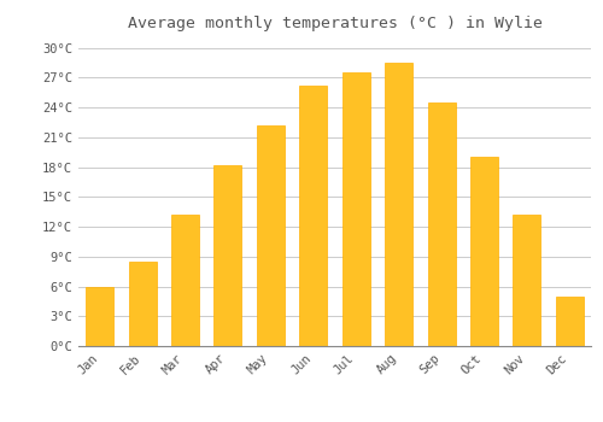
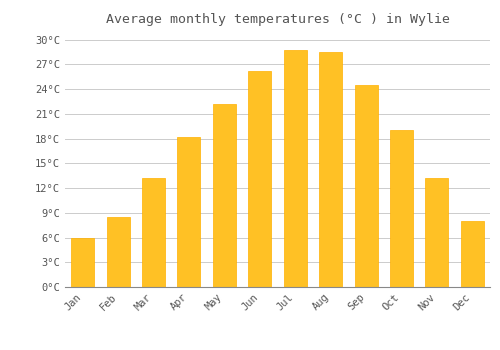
Jul: 27.6°C -> 28.7°C
Dec: 5.0°C -> 8.0°C
